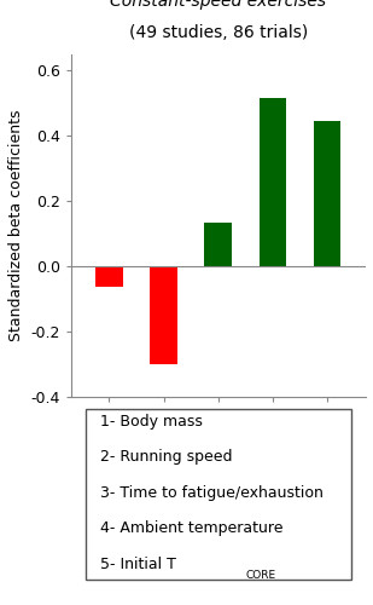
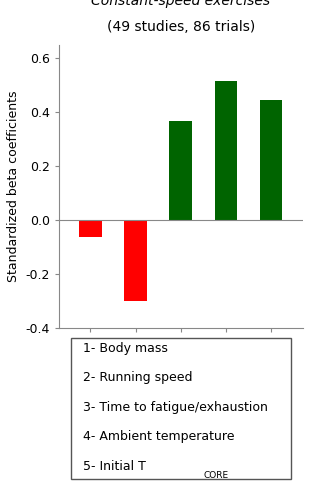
3: 0.135 -> 0.370
